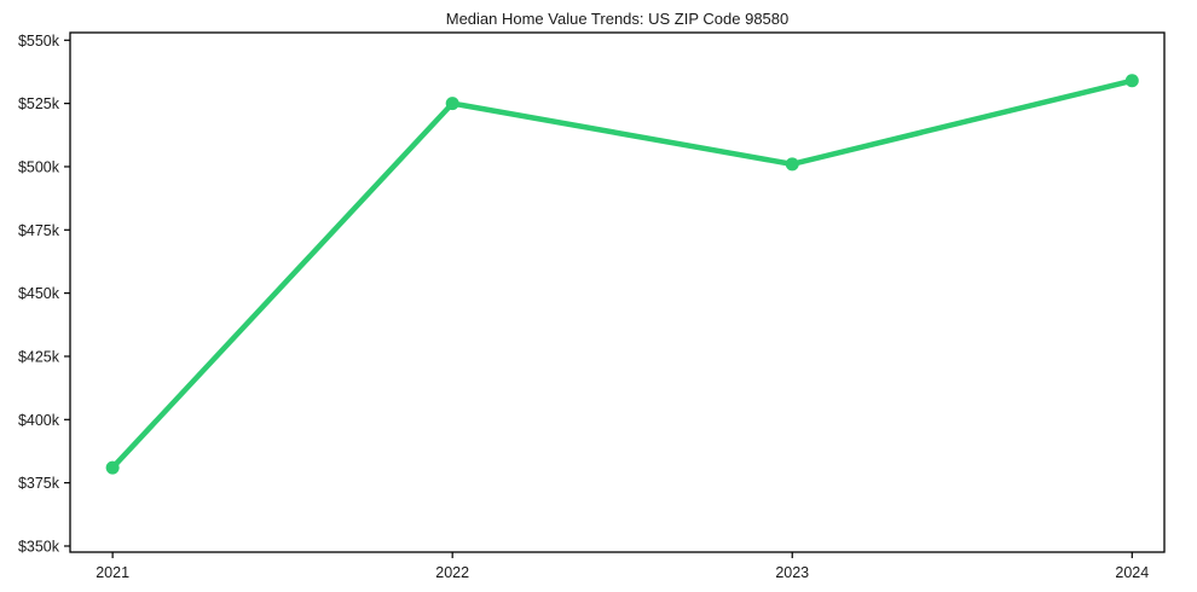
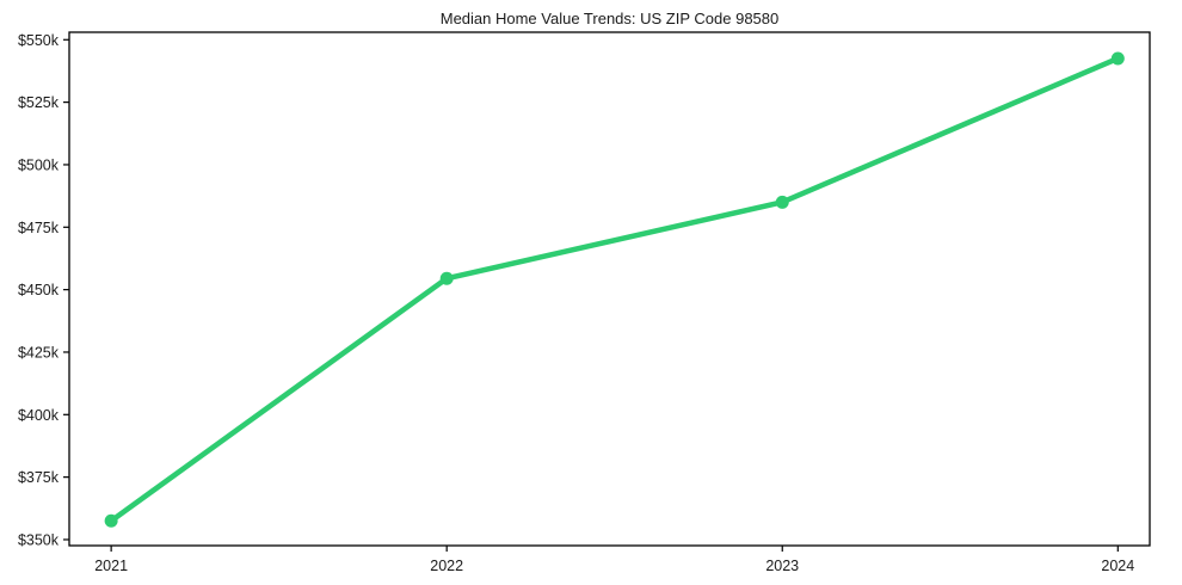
2021: $381k -> $358k
2022: $525k -> $454k
2023: $501k -> $485k
2024: $534k -> $542k
